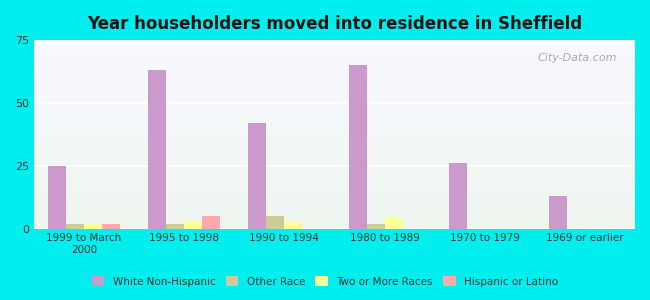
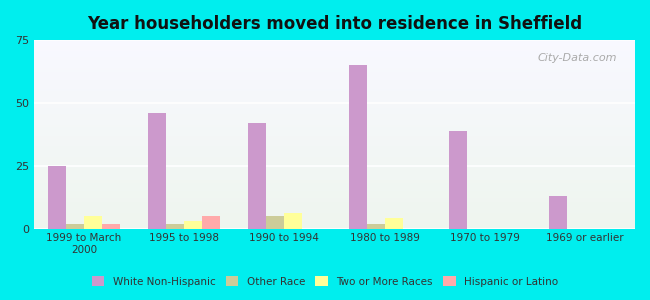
Two or More Races/1999 to March 2000: 2 -> 5
White Non-Hispanic/1995 to 1998: 63 -> 46
Two or More Races/1990 to 1994: 3 -> 6
White Non-Hispanic/1970 to 1979: 26 -> 39
